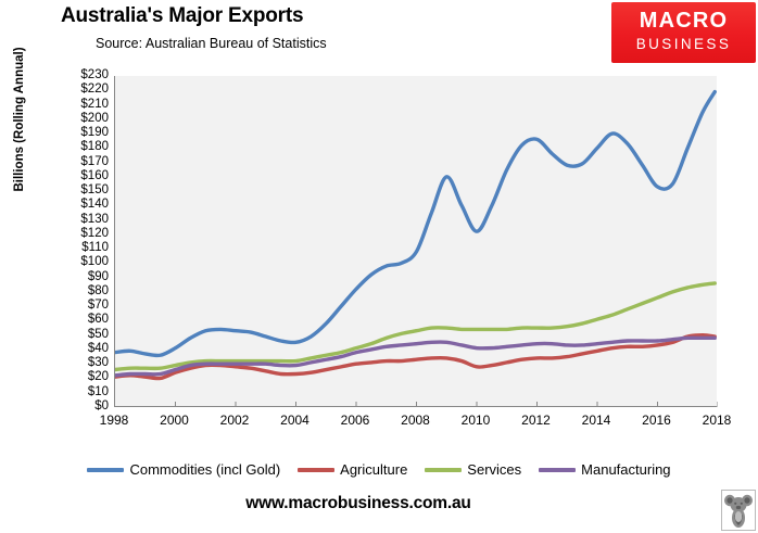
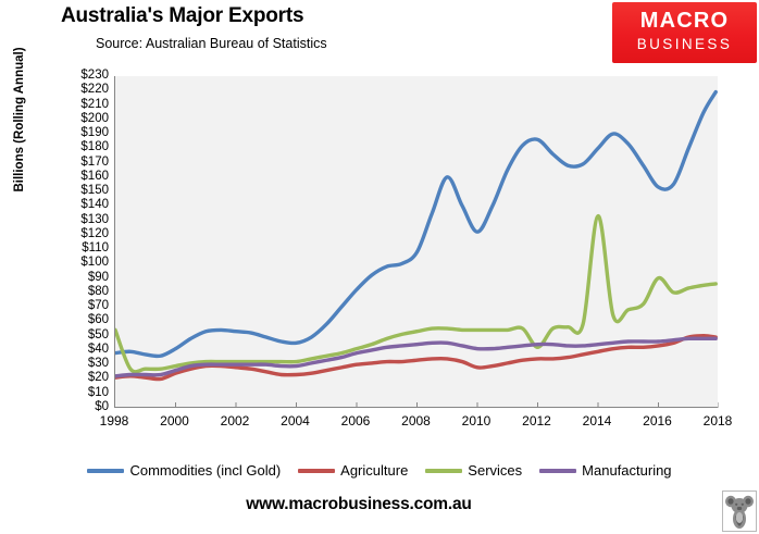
Services/1998: $26 -> $54
Services/2012: $55 -> $42
Services/2014: $61 -> $133
Services/2016: $76 -> $90
